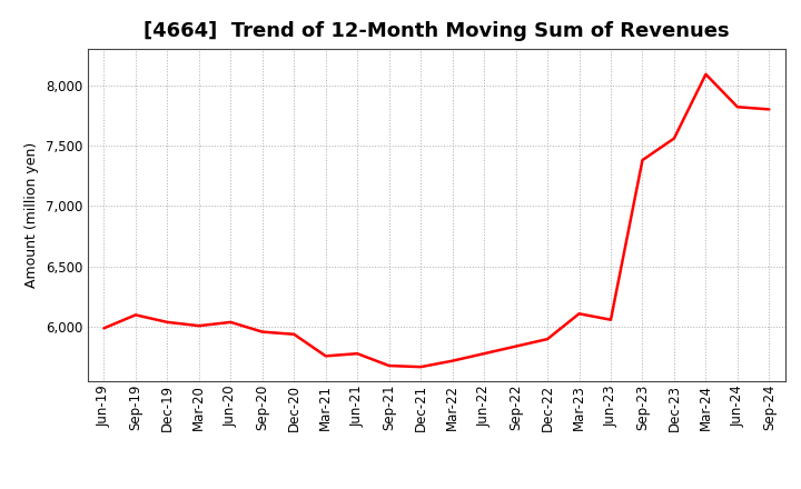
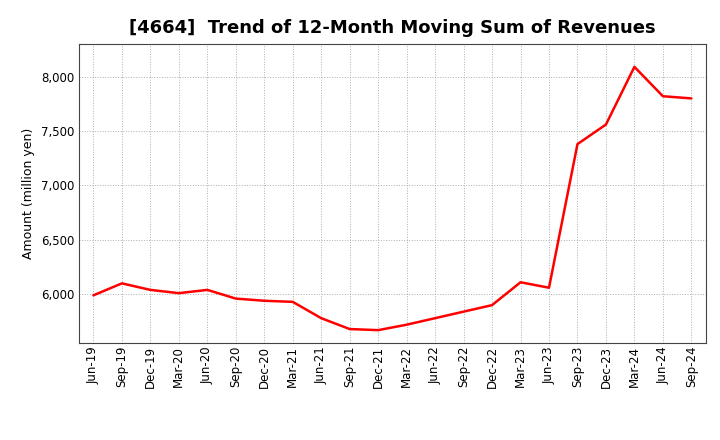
Mar-21: 5,760 -> 5,930
